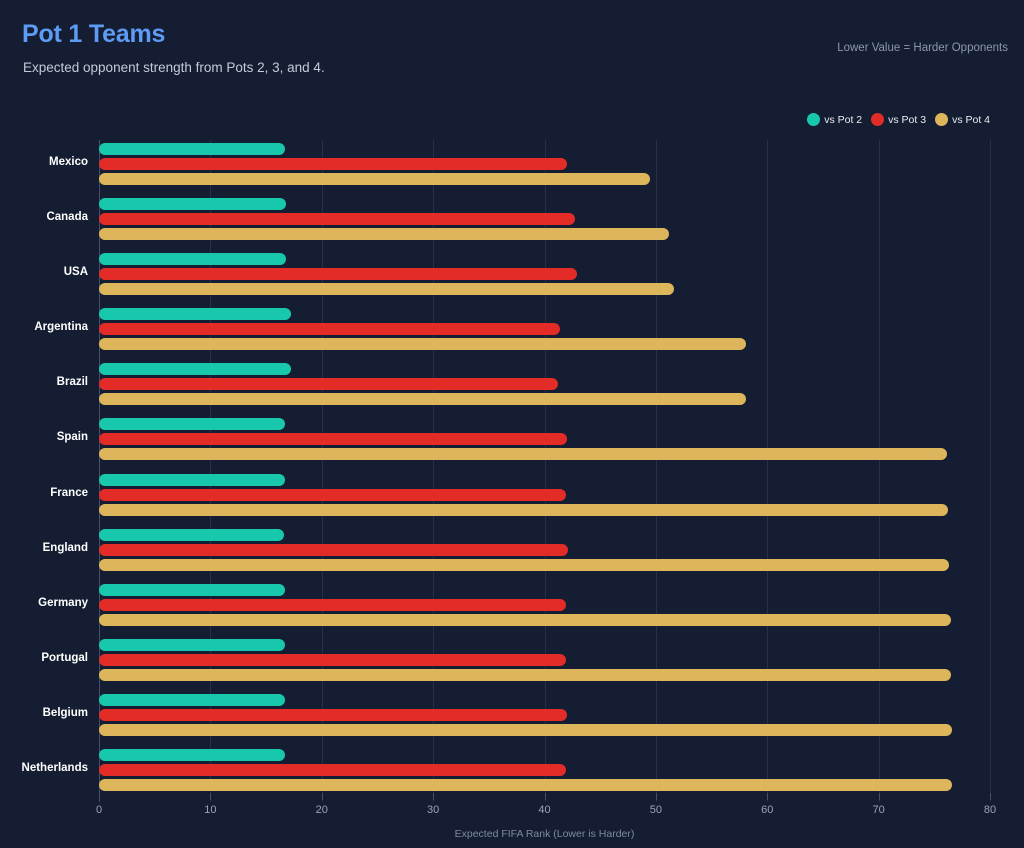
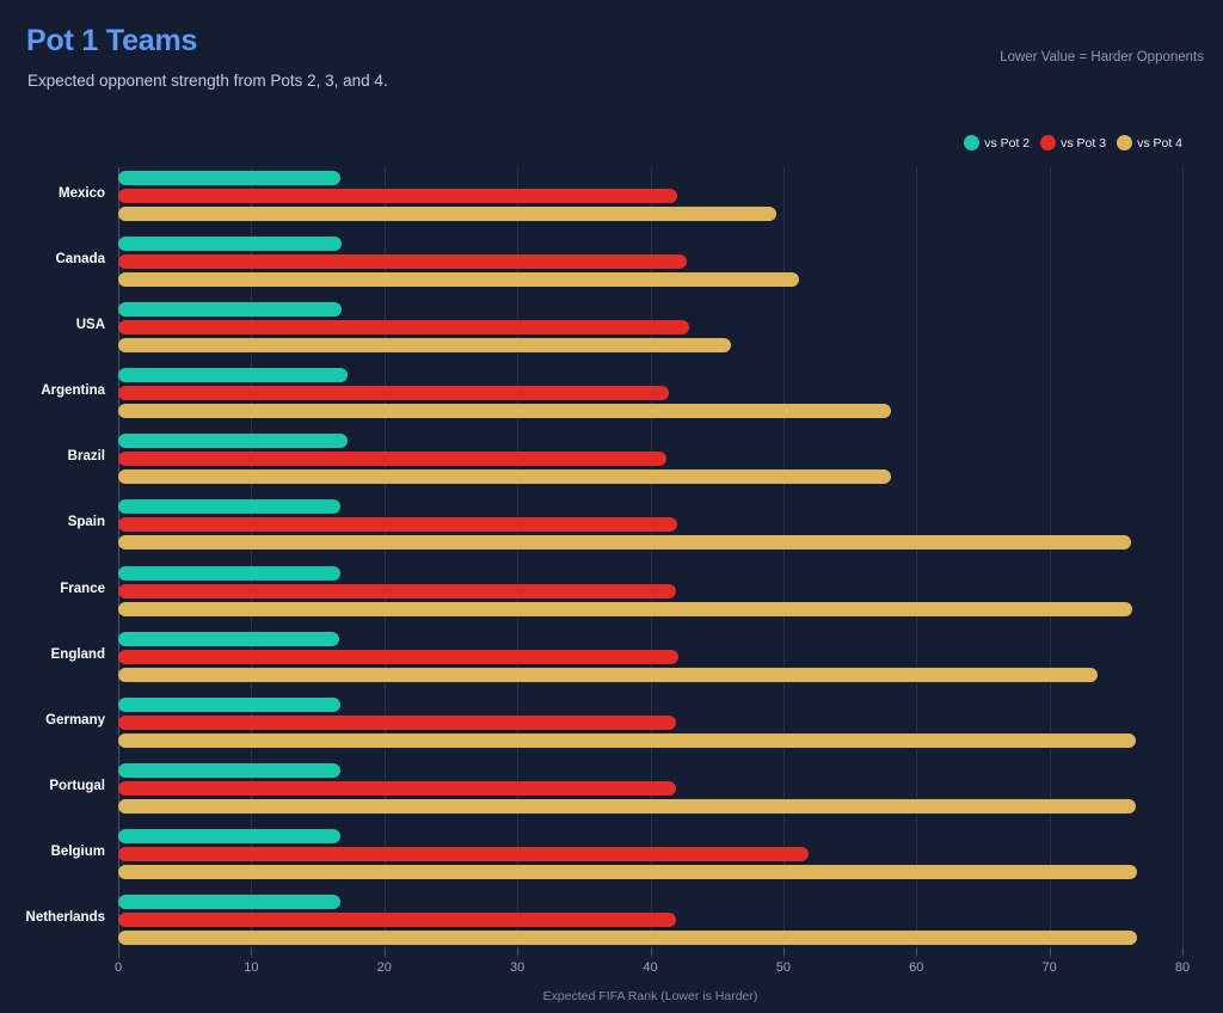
vs Pot 4/USA: 51.6 -> 46.1
vs Pot 4/England: 76.3 -> 73.6
vs Pot 3/Belgium: 42.0 -> 51.9
